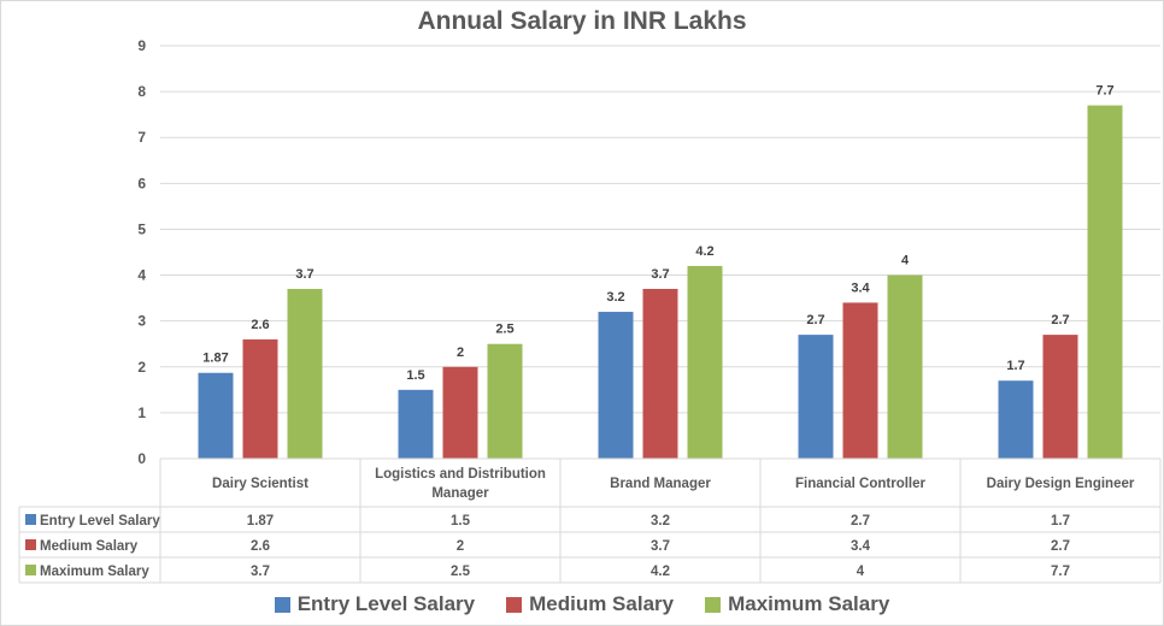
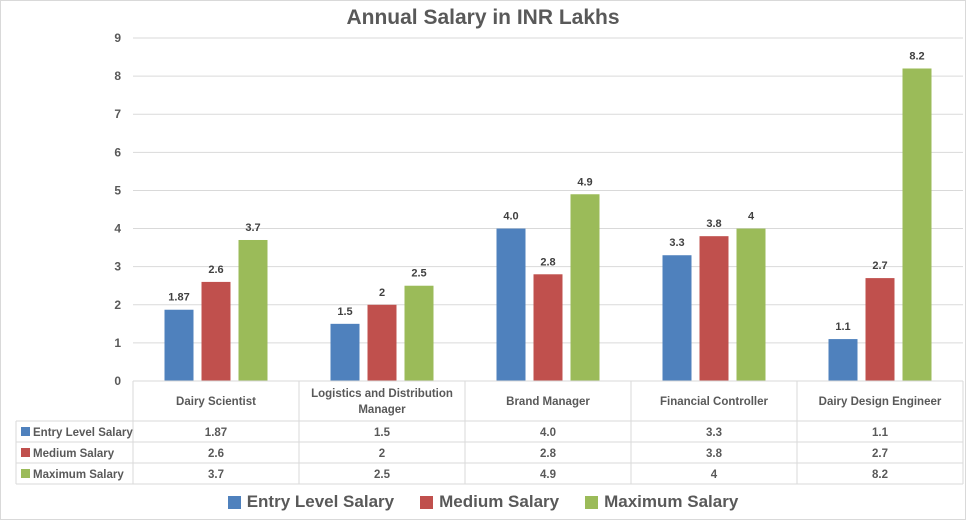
Entry Level Salary/Brand Manager: 3.2 -> 4.0
Medium Salary/Brand Manager: 3.7 -> 2.8
Maximum Salary/Brand Manager: 4.2 -> 4.9
Entry Level Salary/Financial Controller: 2.7 -> 3.3
Medium Salary/Financial Controller: 3.4 -> 3.8
Entry Level Salary/Dairy Design Engineer: 1.7 -> 1.1
Maximum Salary/Dairy Design Engineer: 7.7 -> 8.2
